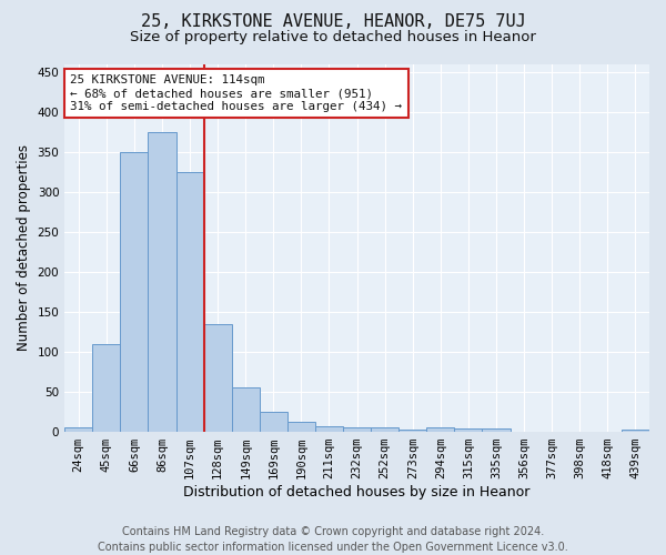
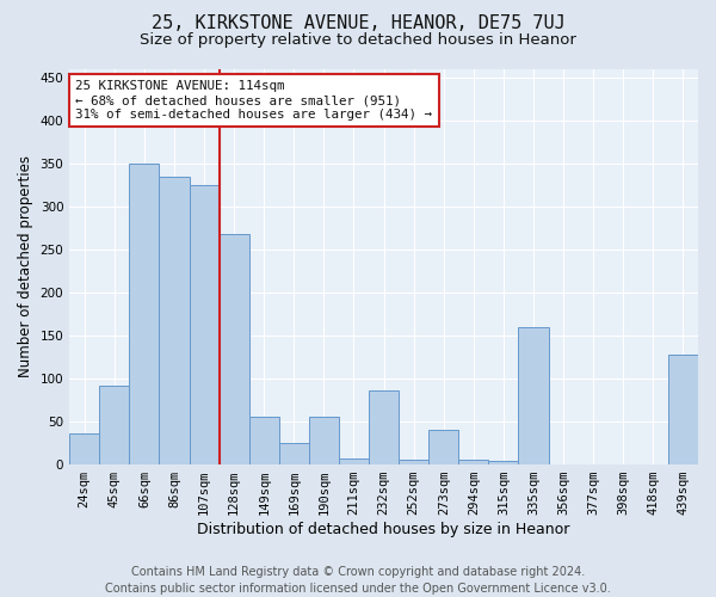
24sqm: 5 -> 36
45sqm: 110 -> 92
86sqm: 375 -> 334
128sqm: 135 -> 268
190sqm: 13 -> 56
232sqm: 6 -> 86
273sqm: 3 -> 40
335sqm: 4 -> 160
439sqm: 3 -> 128
